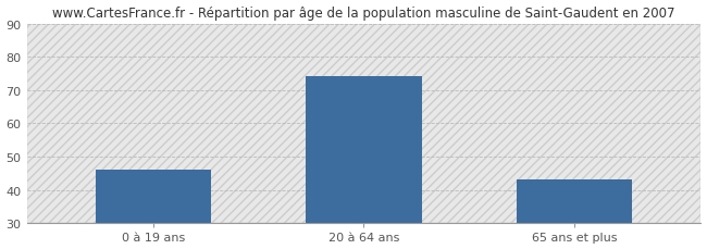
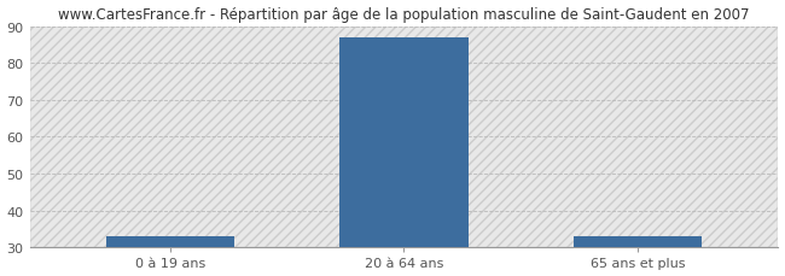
0 à 19 ans: 46 -> 33
20 à 64 ans: 74 -> 87
65 ans et plus: 43 -> 33
